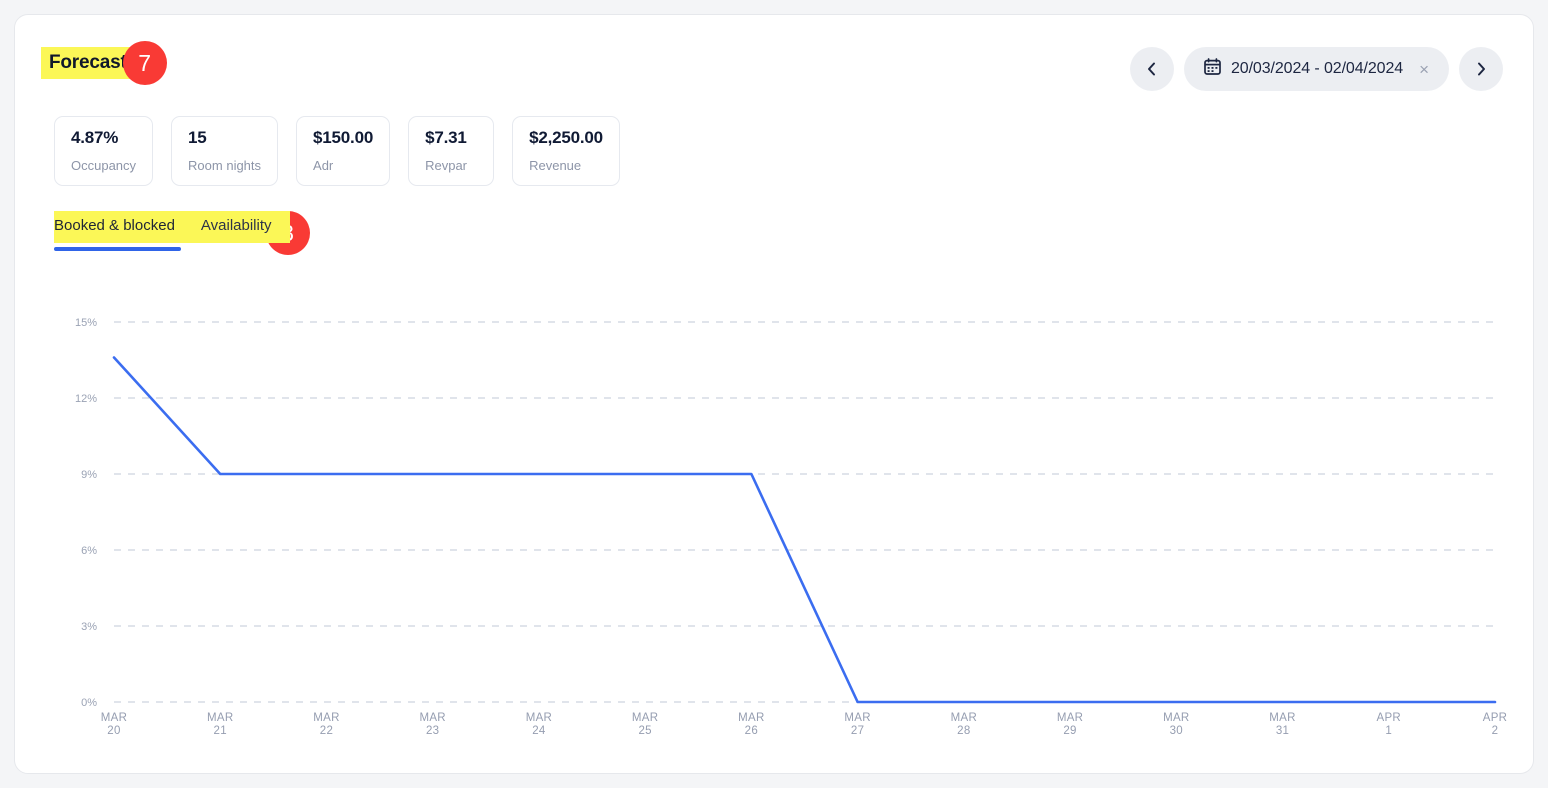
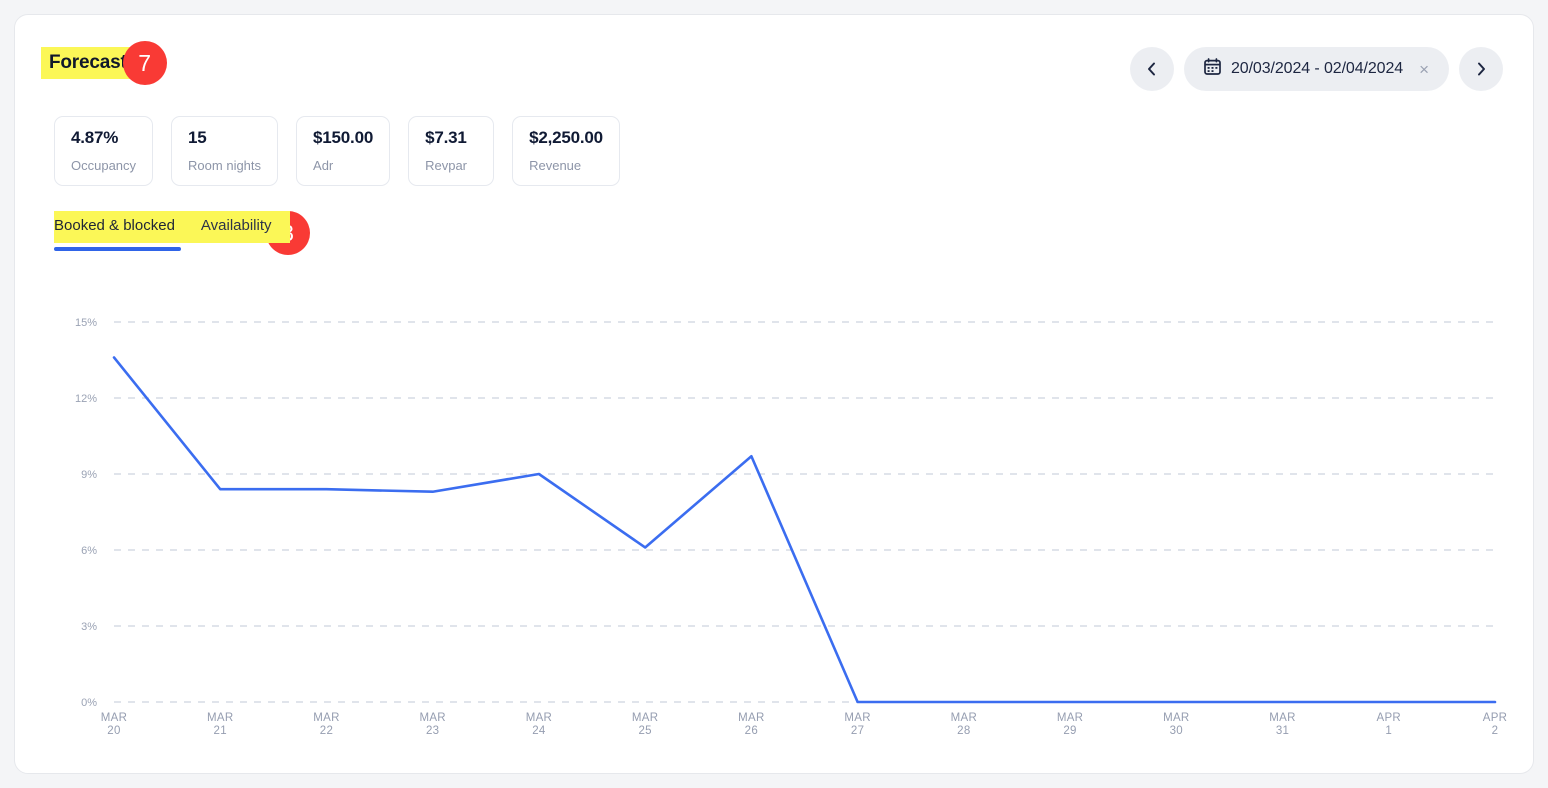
MAR 21: 9.0% -> 8.4%
MAR 22: 9.0% -> 8.4%
MAR 23: 9.0% -> 8.3%
MAR 25: 9.0% -> 6.1%
MAR 26: 9.0% -> 9.7%
